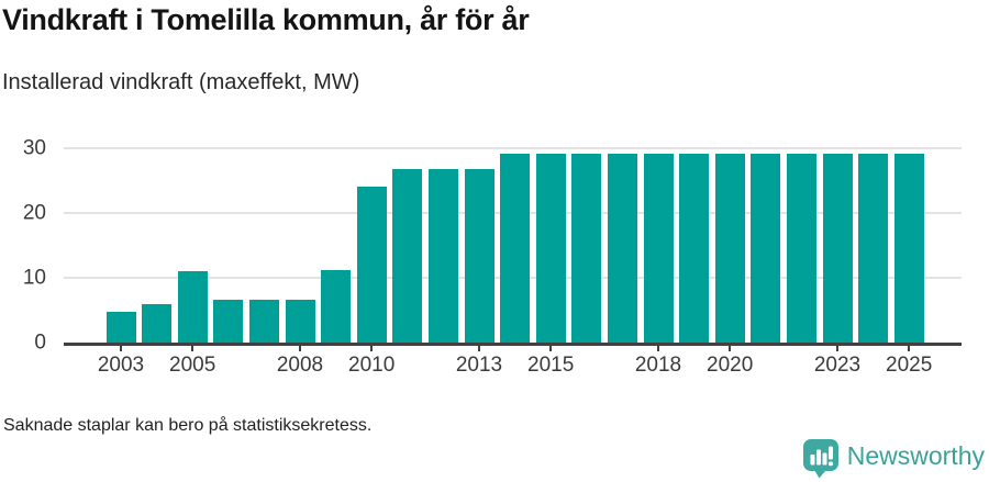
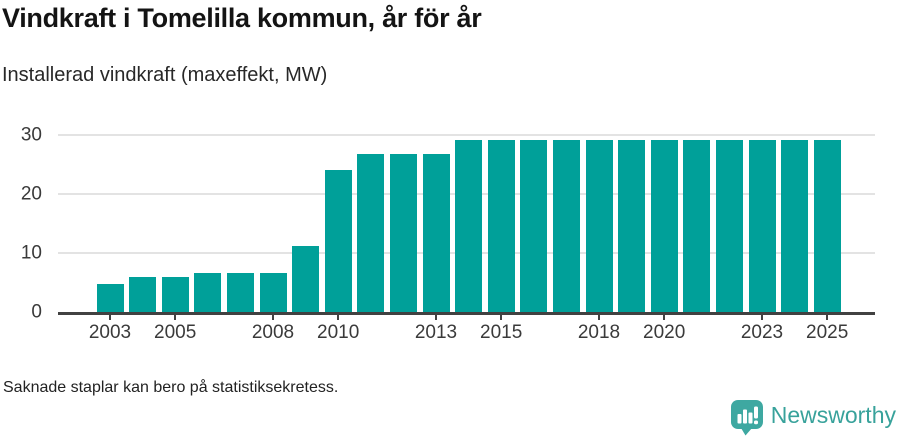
2005: 11 -> 6
